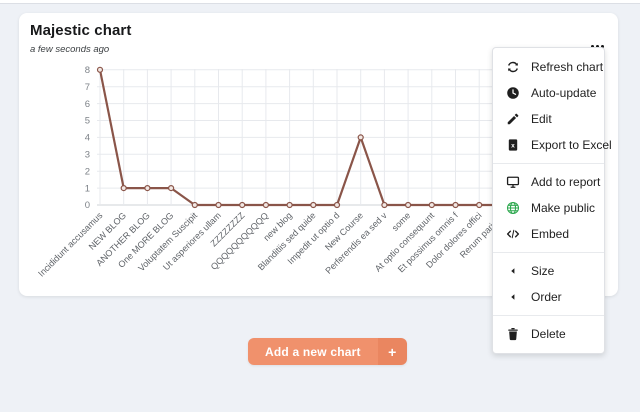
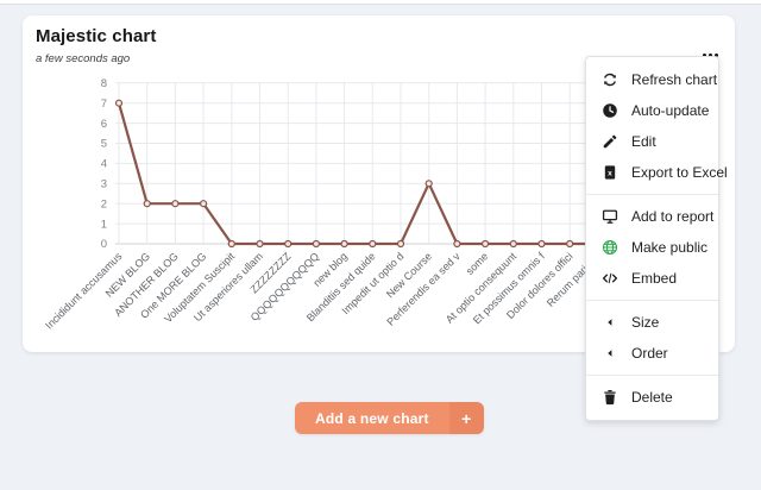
Incididunt accusamus: 8 -> 7
NEW BLOG: 1 -> 2
ANOTHER BLOG: 1 -> 2
One MORE BLOG: 1 -> 2
New Course: 4 -> 3
